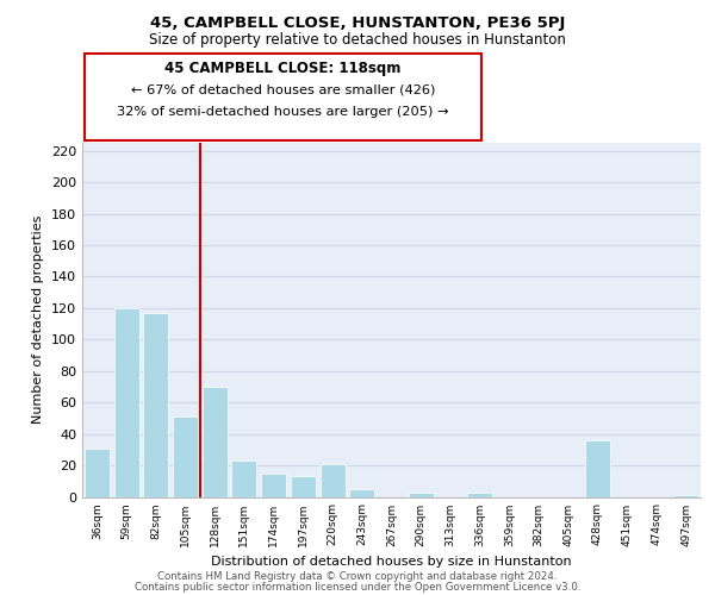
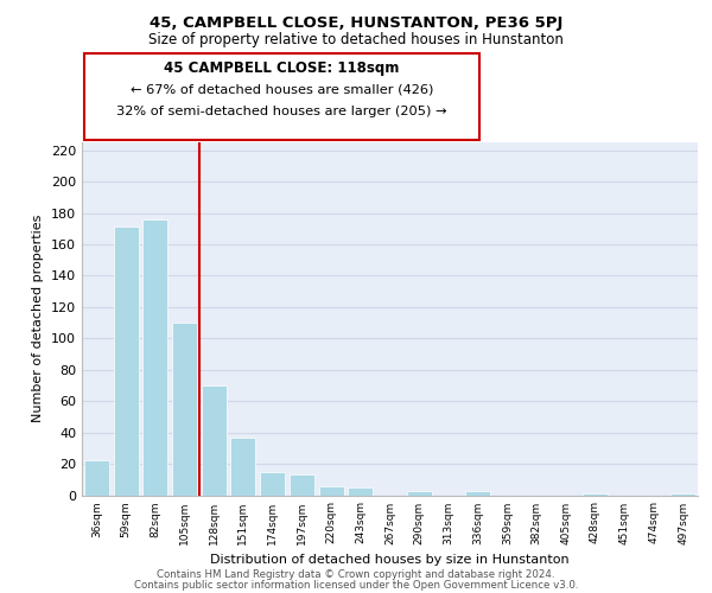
36sqm: 31 -> 22
59sqm: 120 -> 171
82sqm: 117 -> 176
105sqm: 51 -> 110
151sqm: 23 -> 37
220sqm: 21 -> 6
428sqm: 36 -> 1
